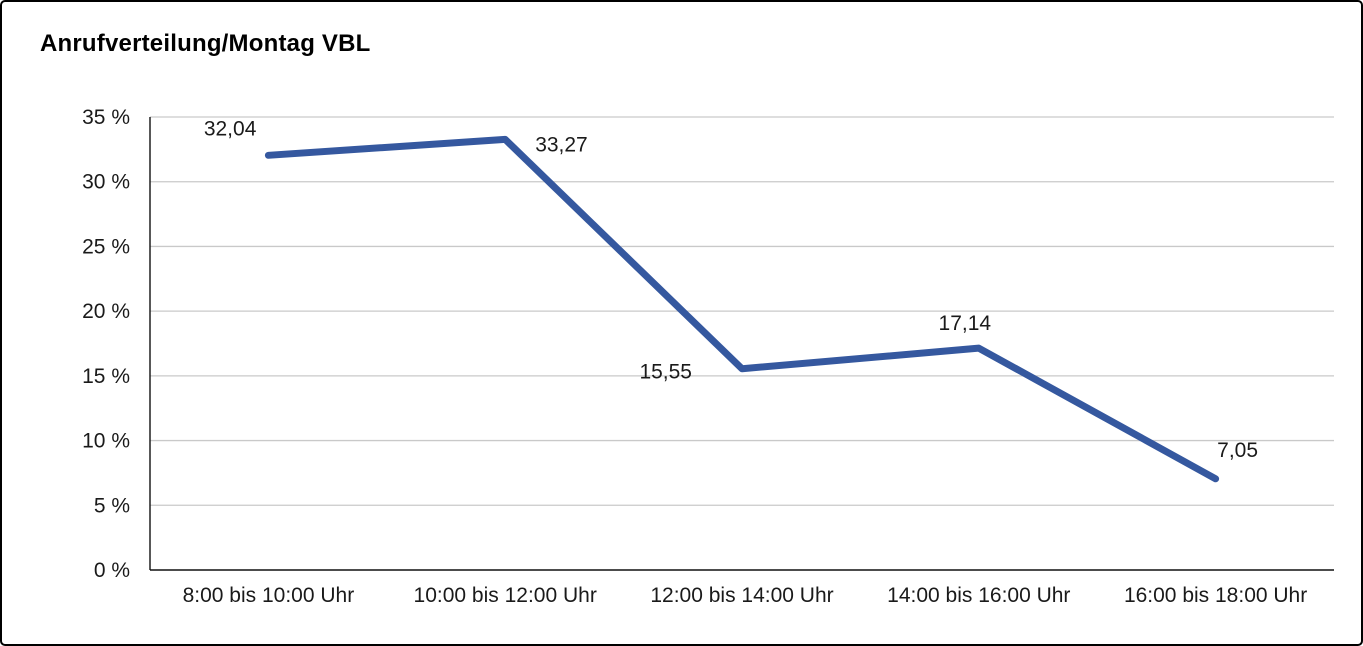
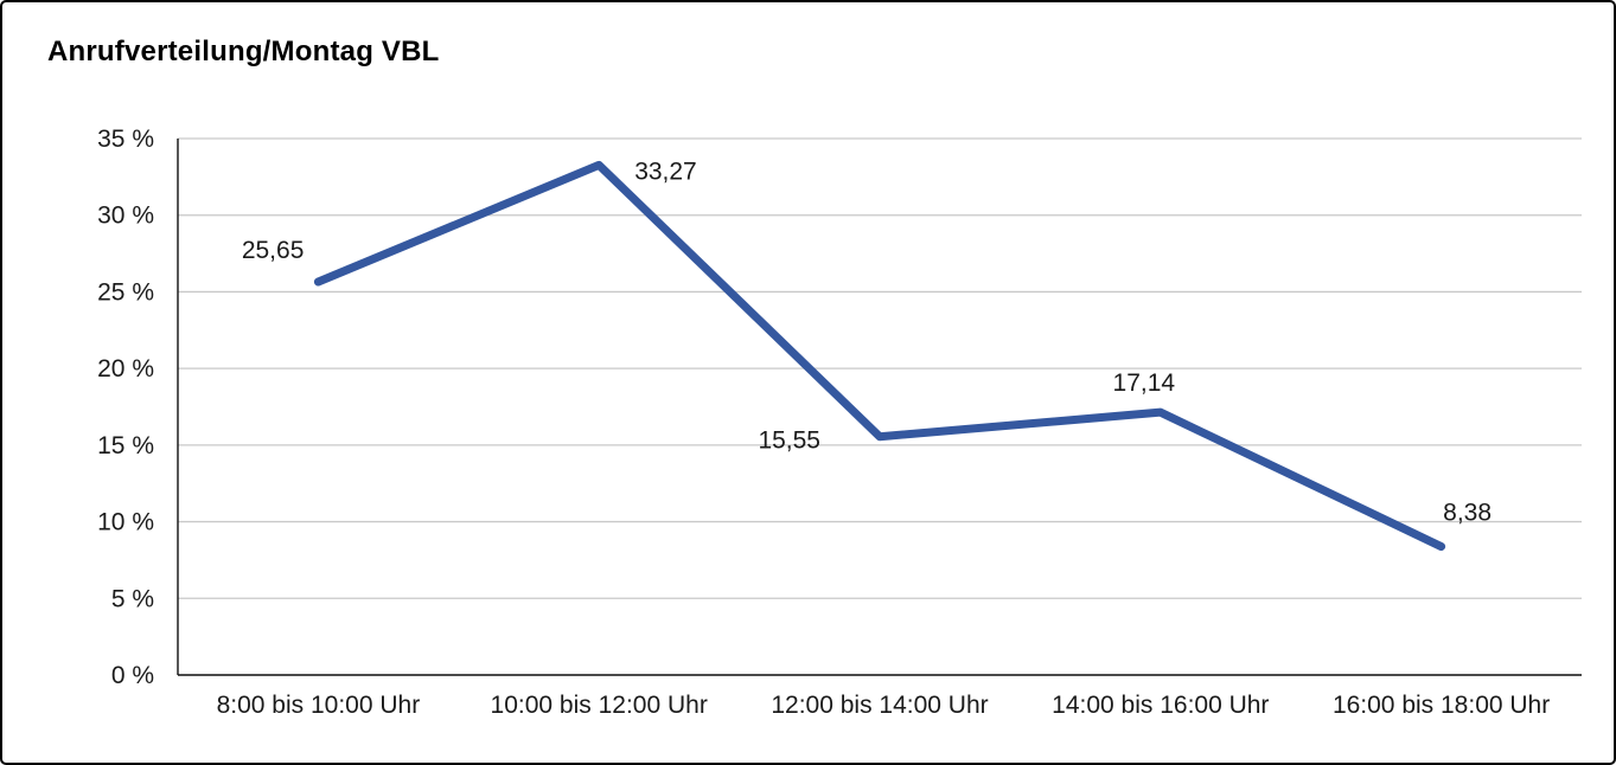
8:00 bis 10:00 Uhr: 32,04 -> 25,65
16:00 bis 18:00 Uhr: 7,05 -> 8,38
